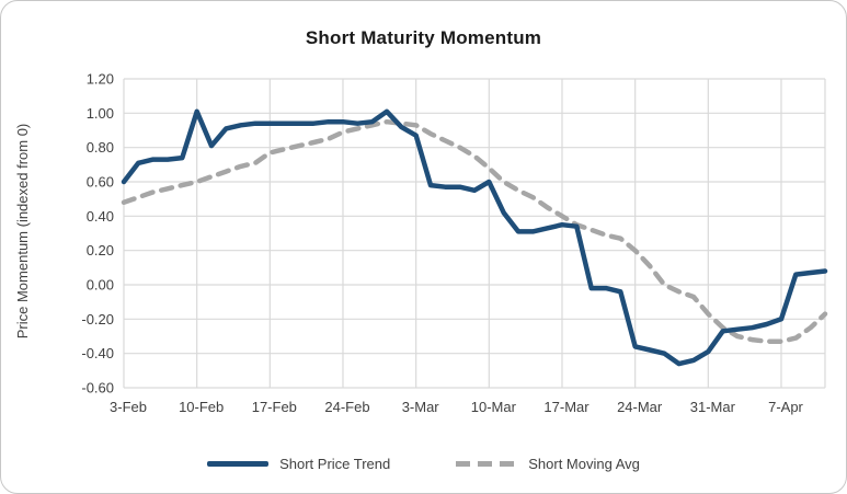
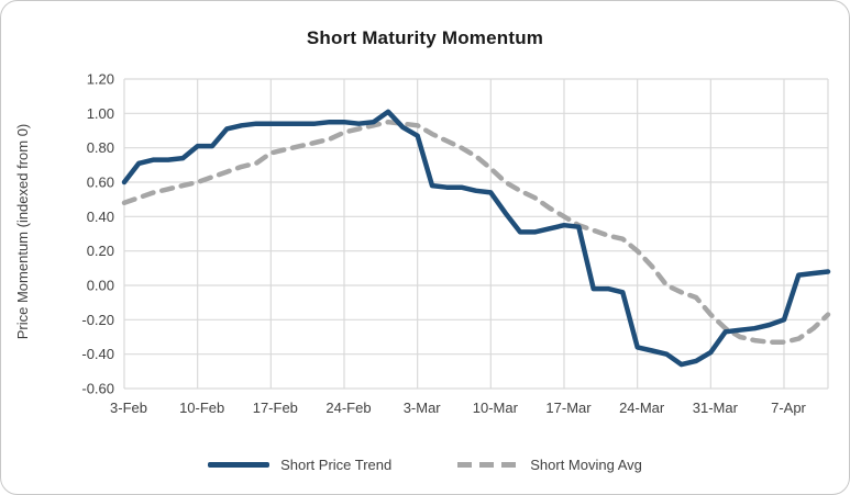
Short Price Trend/10-Feb: 1.01 -> 0.81
Short Price Trend/10-Mar: 0.60 -> 0.54
